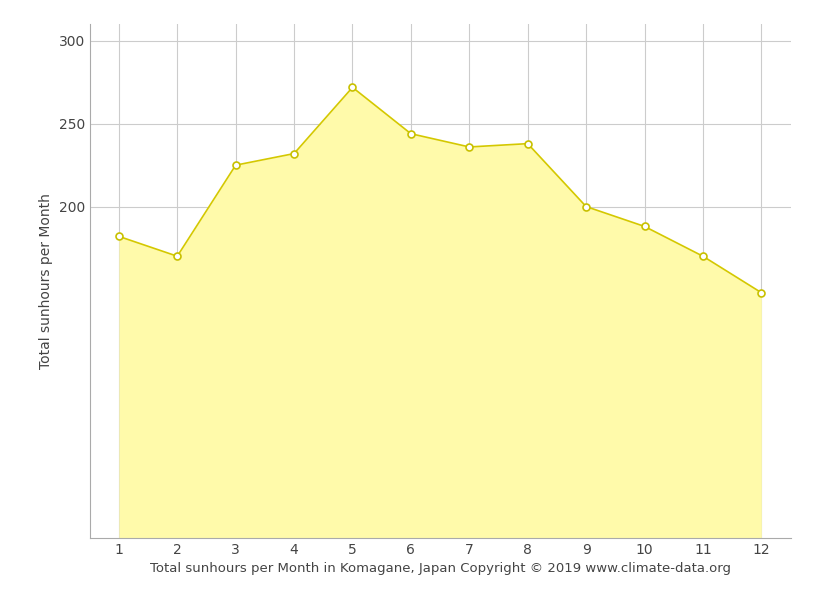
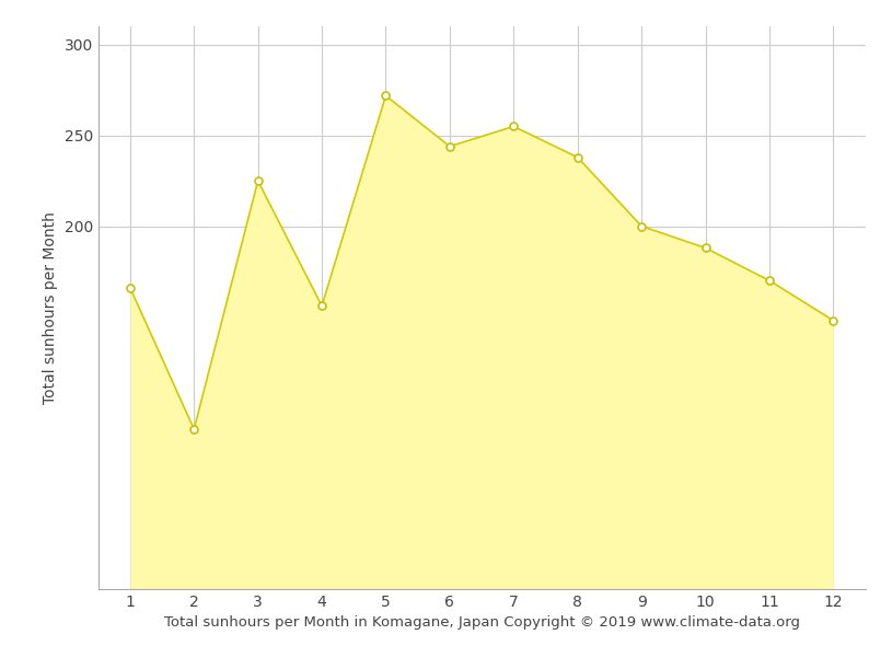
1: 182 -> 166
2: 170 -> 88
4: 232 -> 156
7: 236 -> 255
